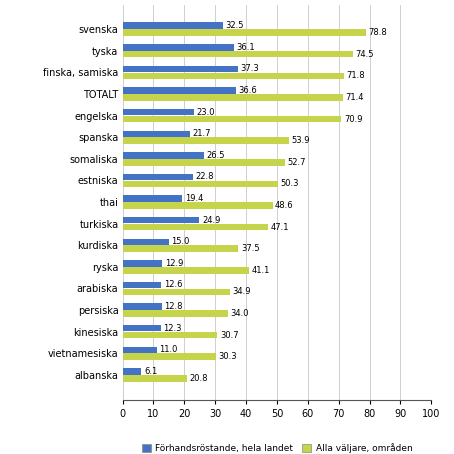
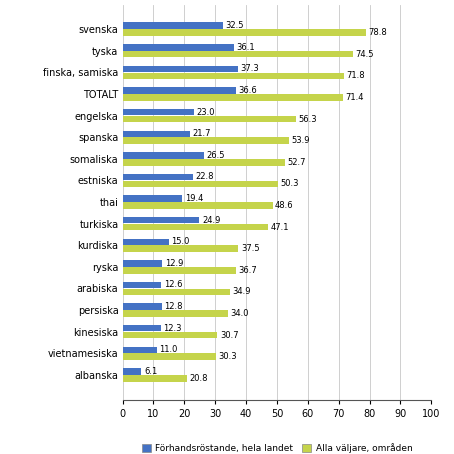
Alla väljare, områden/engelska: 70.9 -> 56.3
Alla väljare, områden/ryska: 41.1 -> 36.7
